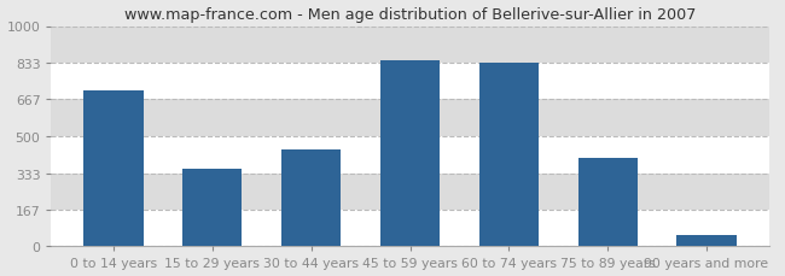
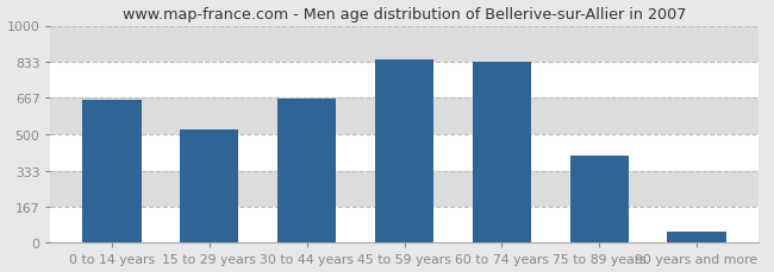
0 to 14 years: 710 -> 660
15 to 29 years: 350 -> 520
30 to 44 years: 440 -> 660
